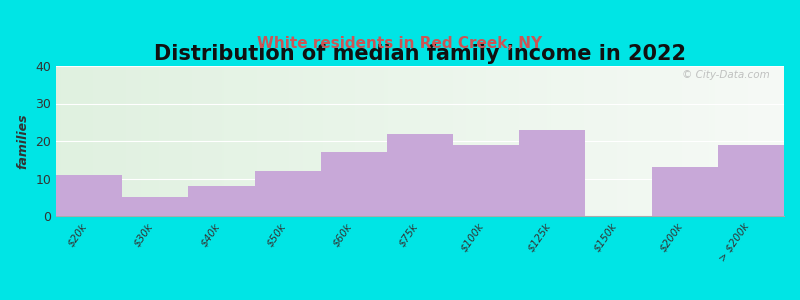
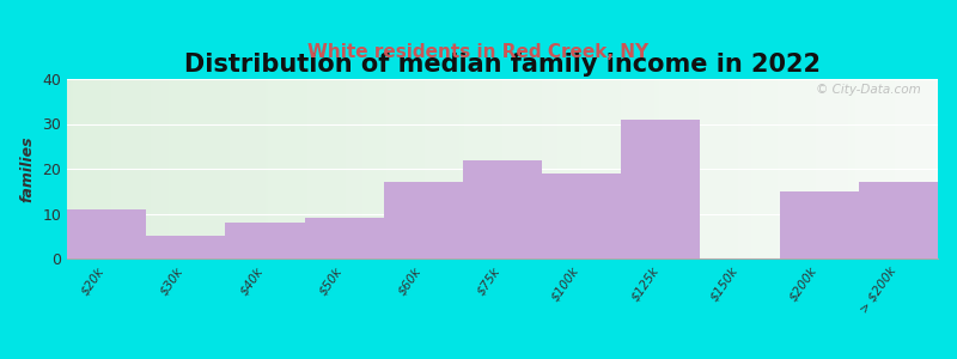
$50k: 12 -> 9
$125k: 23 -> 31
$200k: 13 -> 15
> $200k: 19 -> 17
